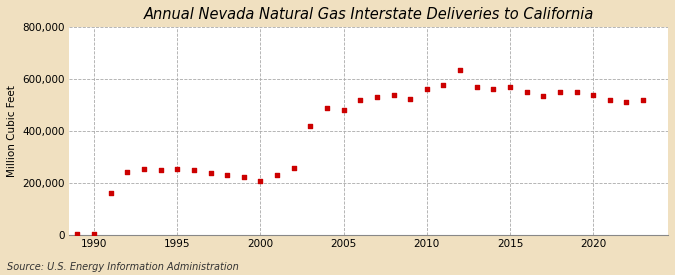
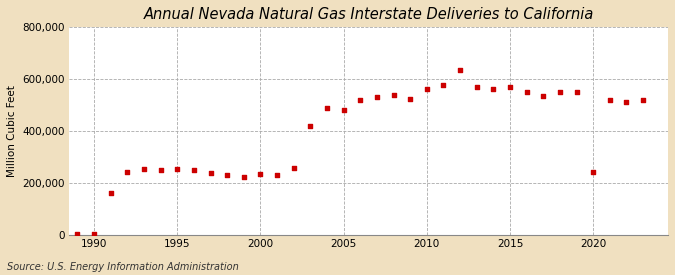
2000: 207,000 -> 235,000
2020: 540,000 -> 240,000
